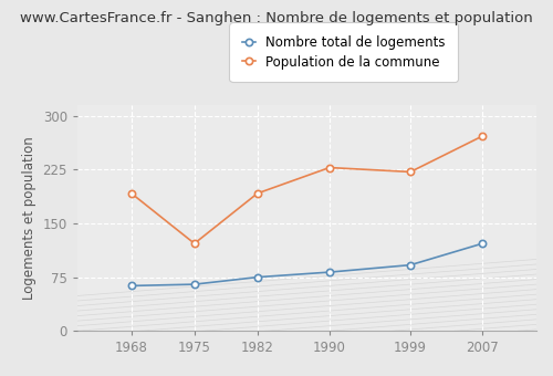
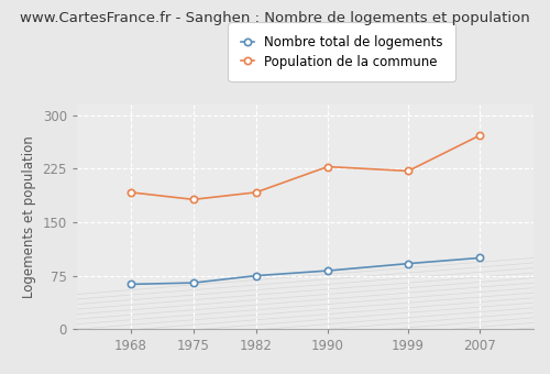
Population de la commune/1975: 122 -> 182
Nombre total de logements/2007: 122 -> 100
